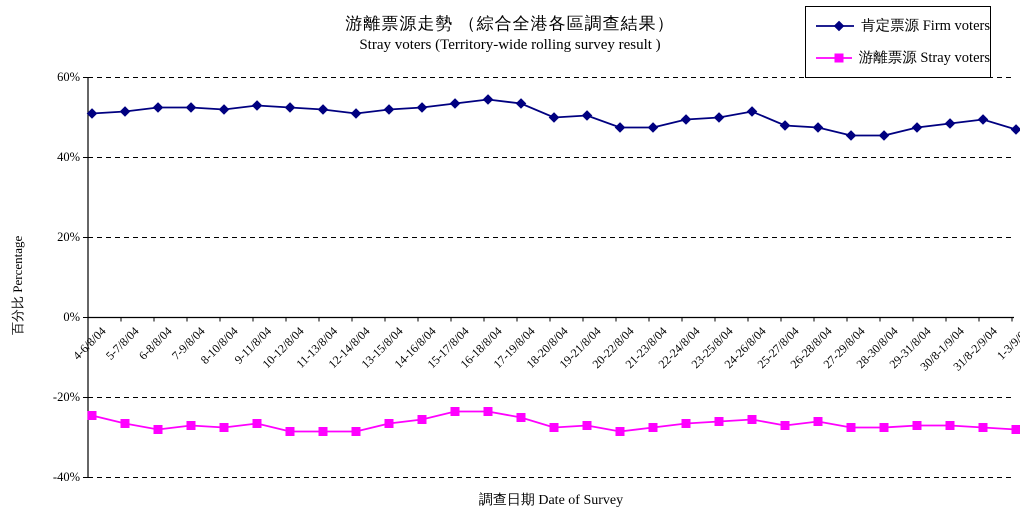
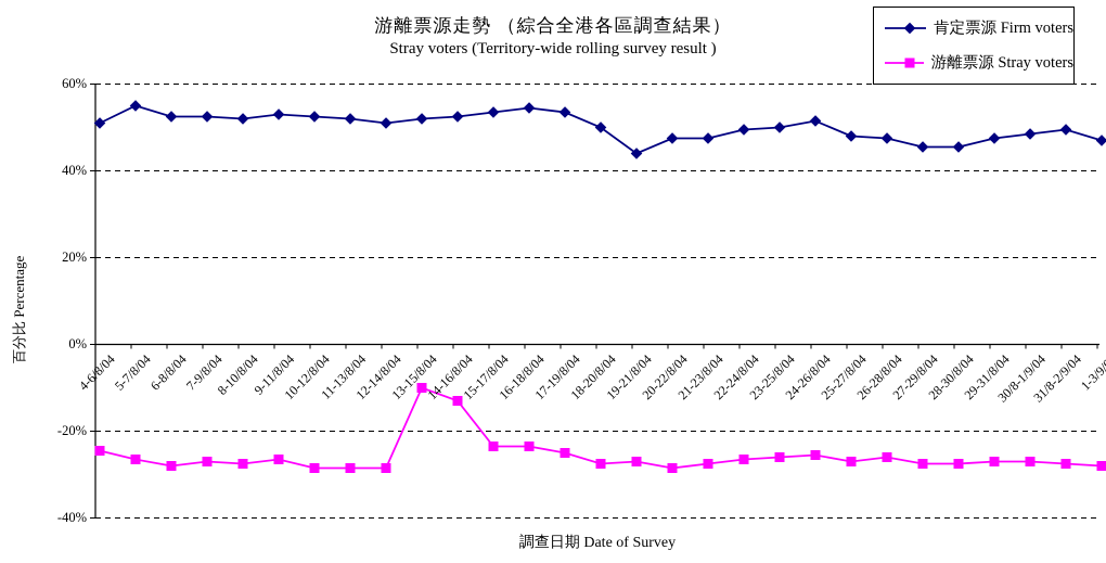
肯定票源 Firm voters/5-7/8/04: 52% -> 55%
游離票源 Stray voters/13-15/8/04: -26% -> -10%
游離票源 Stray voters/14-16/8/04: -26% -> -13%
肯定票源 Firm voters/19-21/8/04: 50% -> 44%
